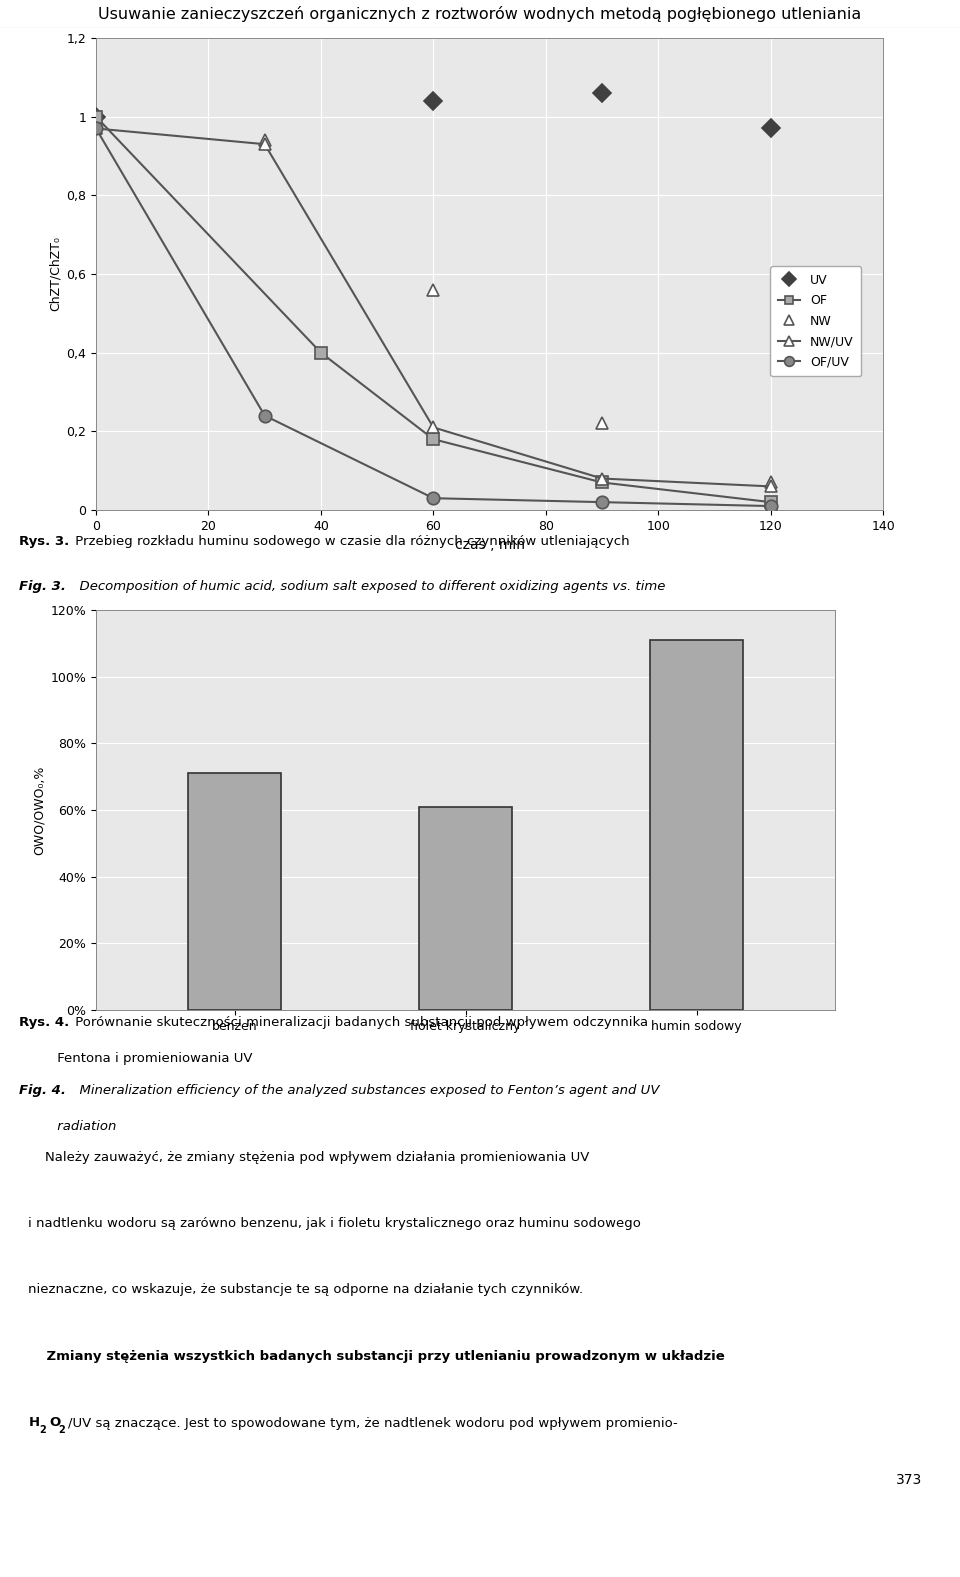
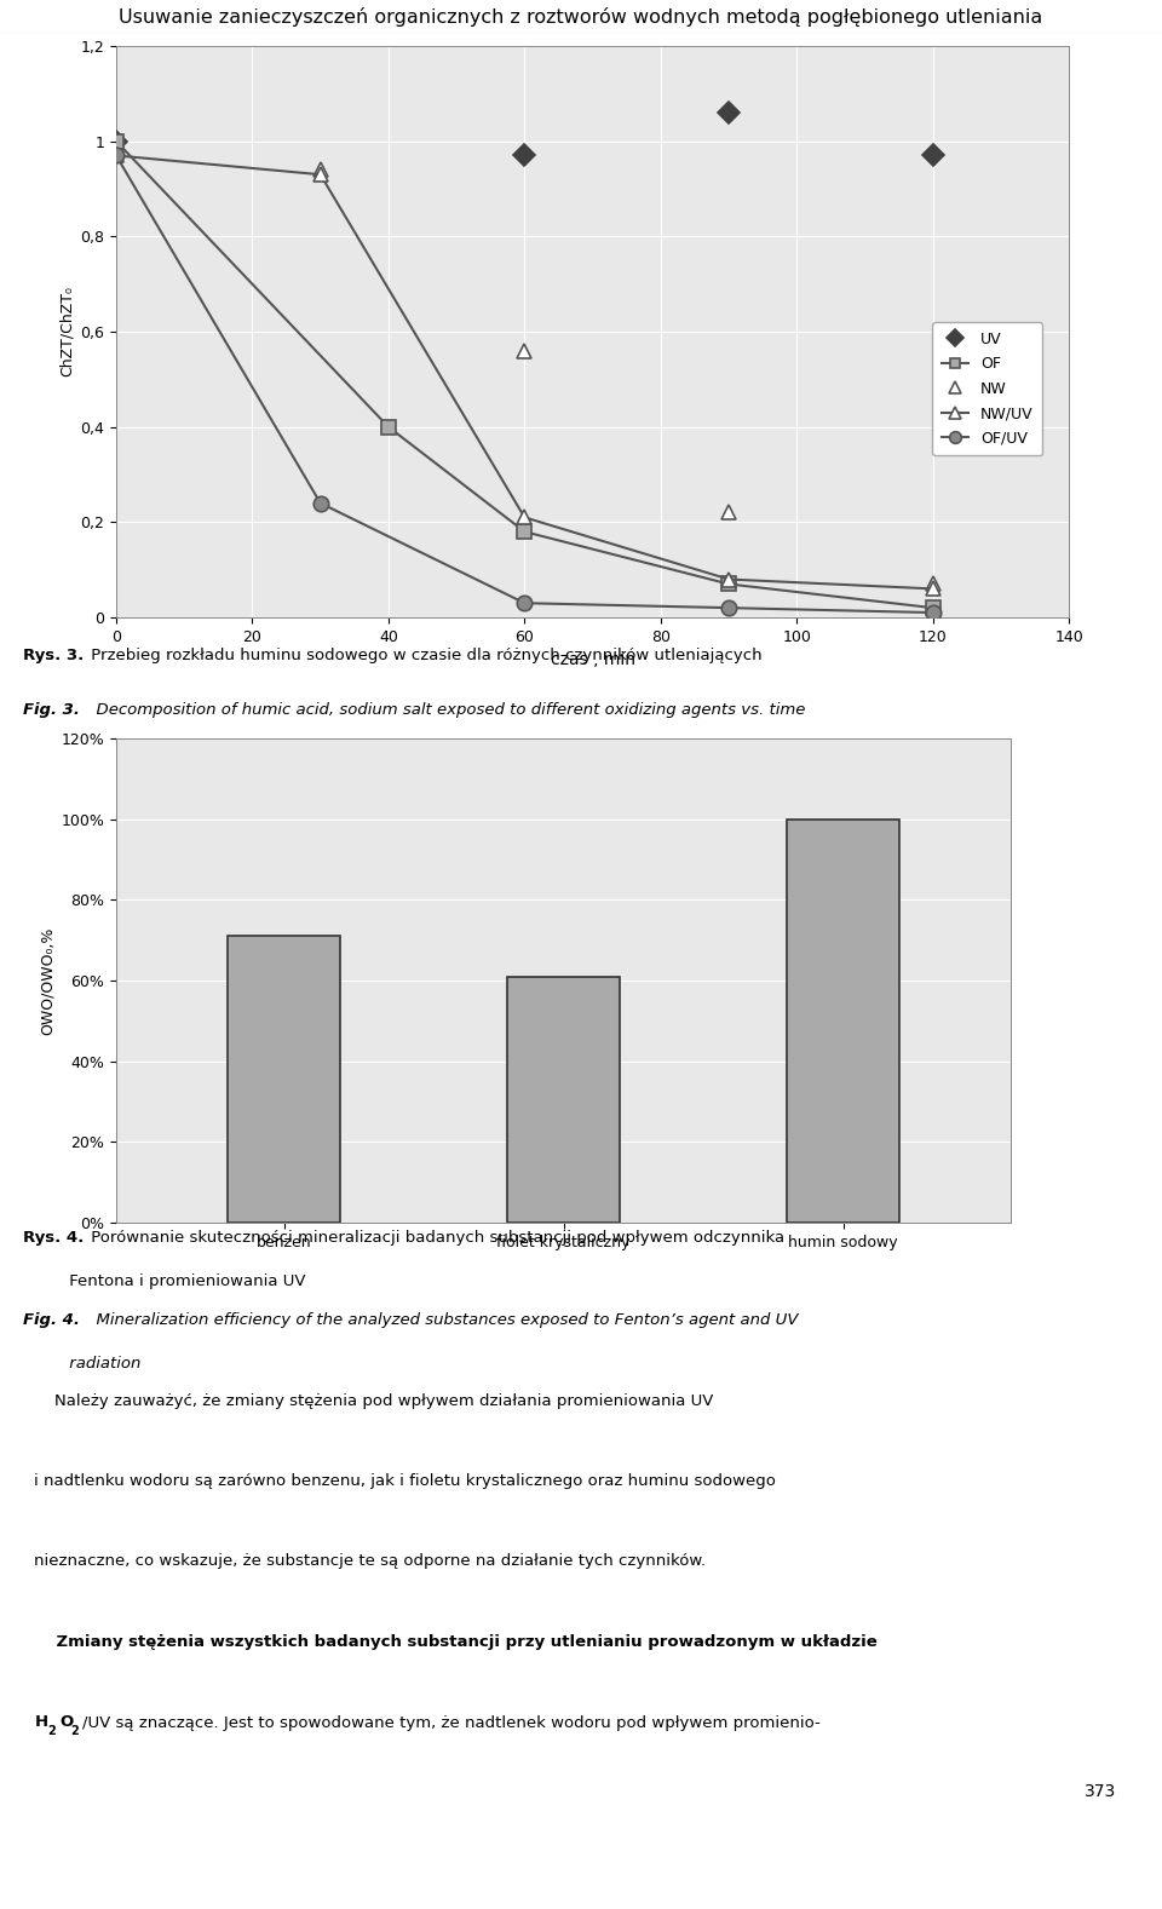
UV/60: 1,04 -> 0,97
humin sodowy: 111% -> 100%
